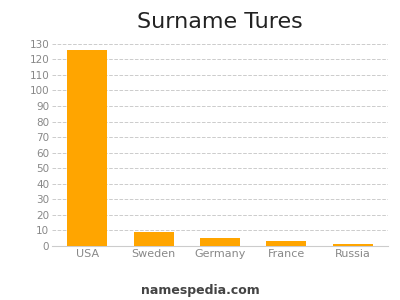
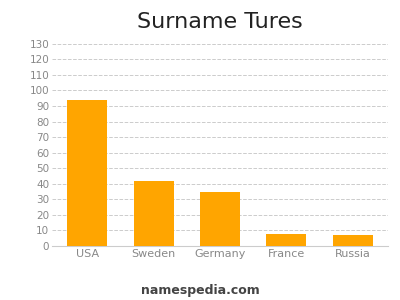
USA: 126 -> 94
Sweden: 9 -> 42
Germany: 5 -> 35
France: 3 -> 8
Russia: 1 -> 7
